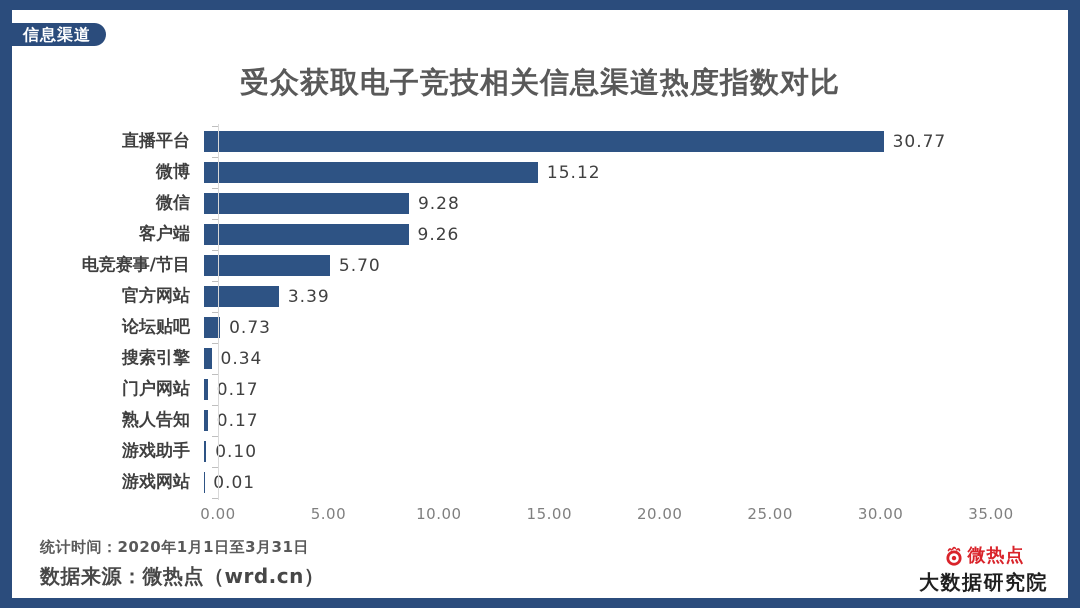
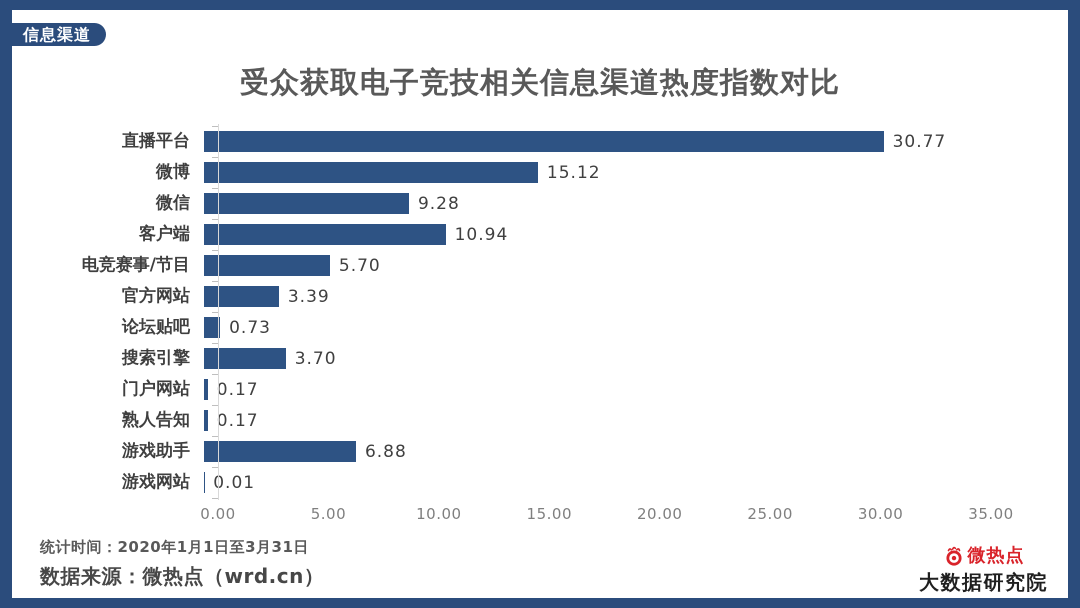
客户端: 9.26 -> 10.94
搜索引擎: 0.34 -> 3.70
游戏助手: 0.10 -> 6.88
